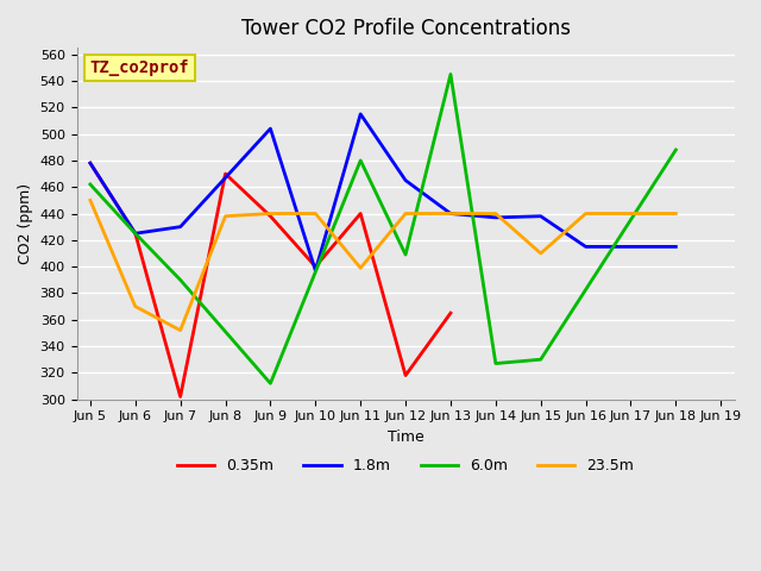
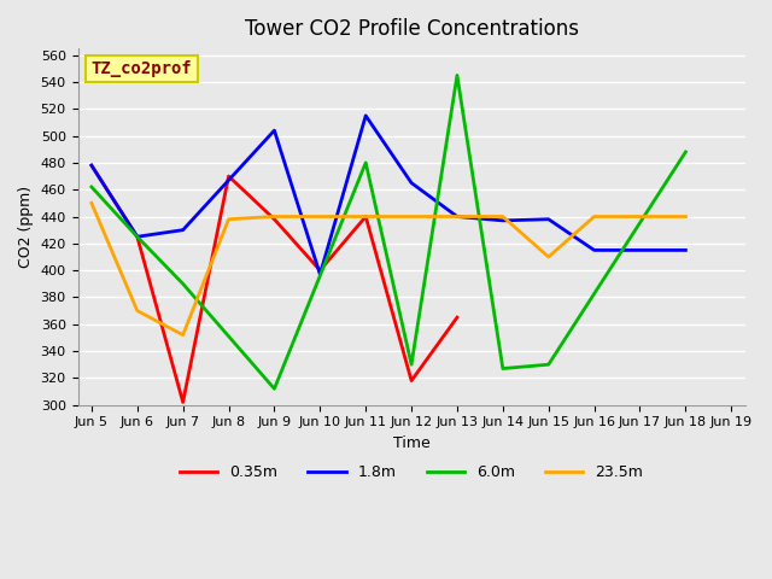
23.5m/Jun 11: 399 -> 440
6.0m/Jun 12: 409 -> 330
